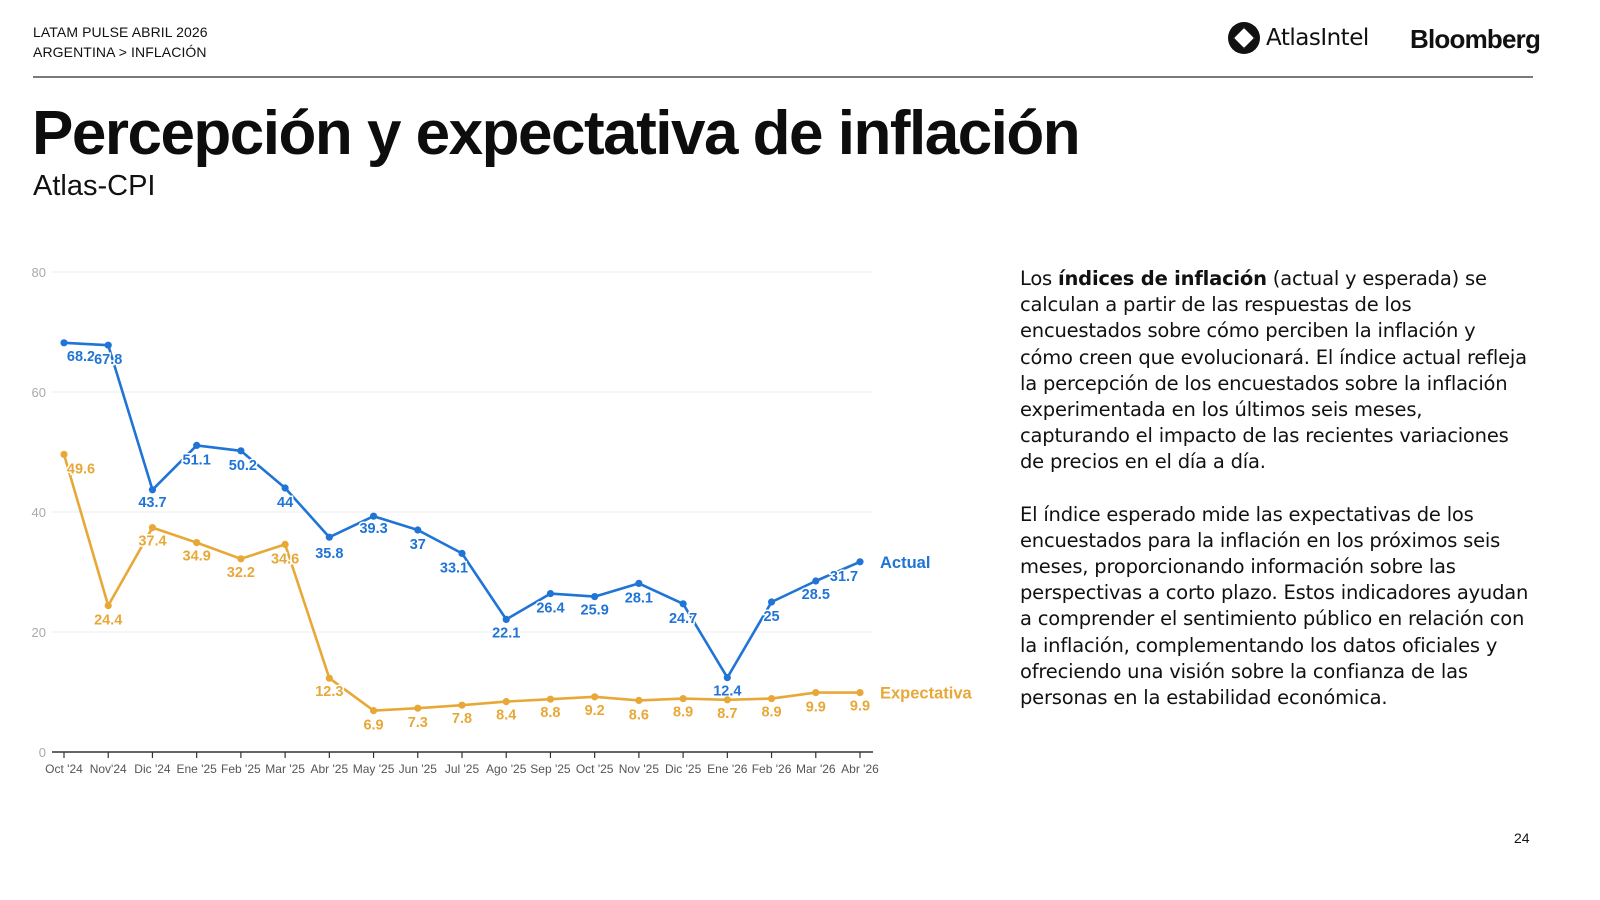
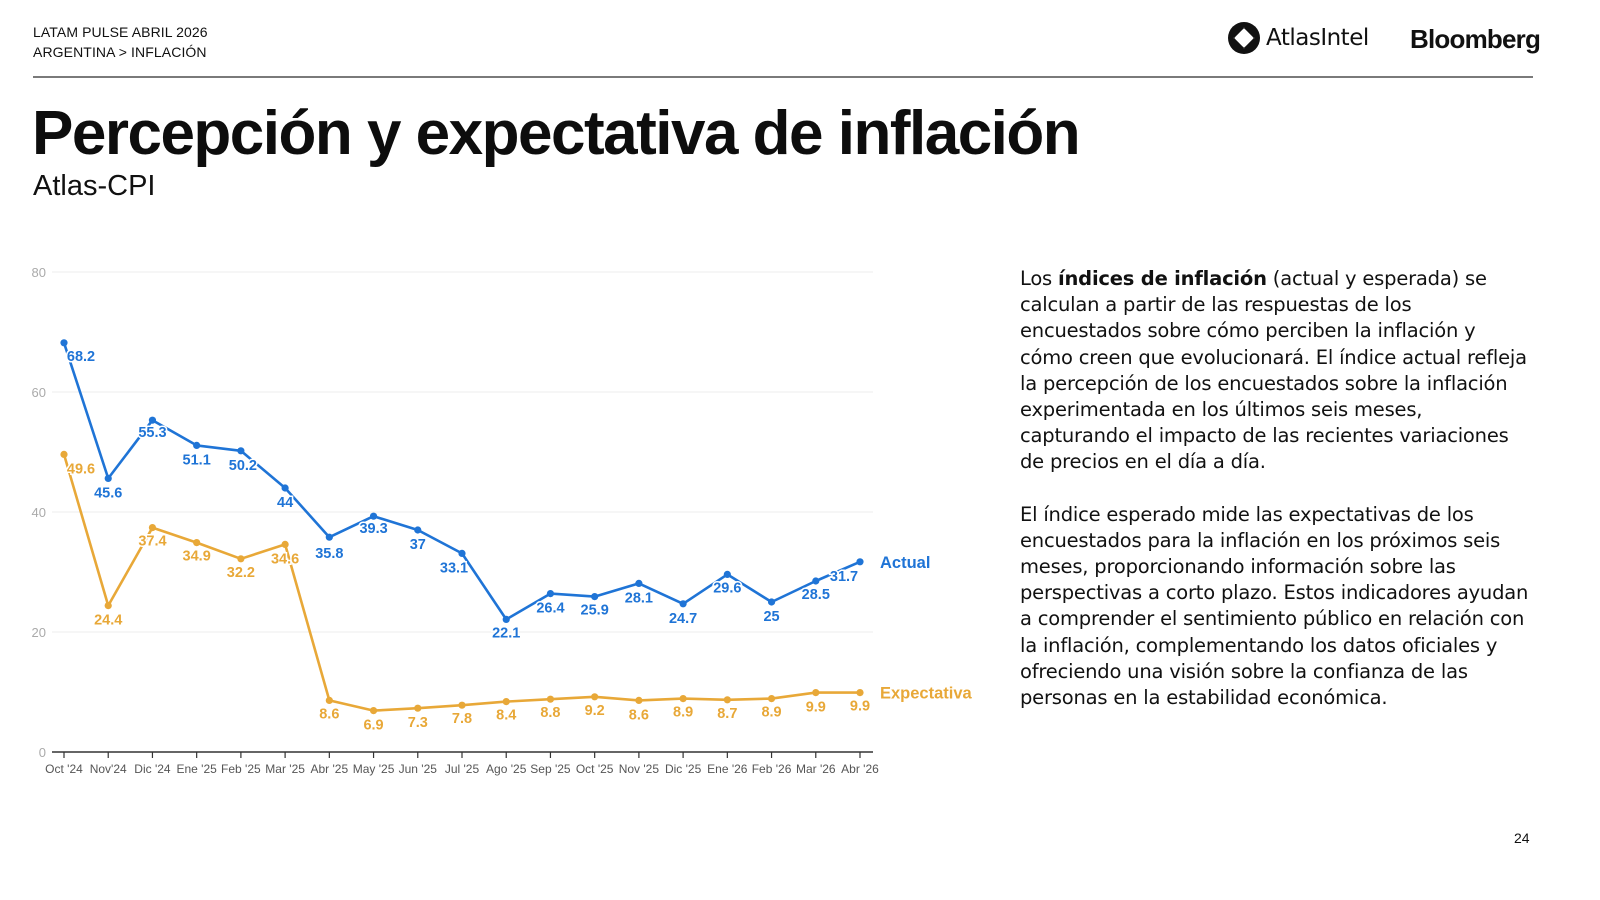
Actual/Nov'24: 67.8 -> 45.6
Actual/Dic '24: 43.7 -> 55.3
Expectativa/Abr '25: 12.3 -> 8.6
Actual/Ene '26: 12.4 -> 29.6
